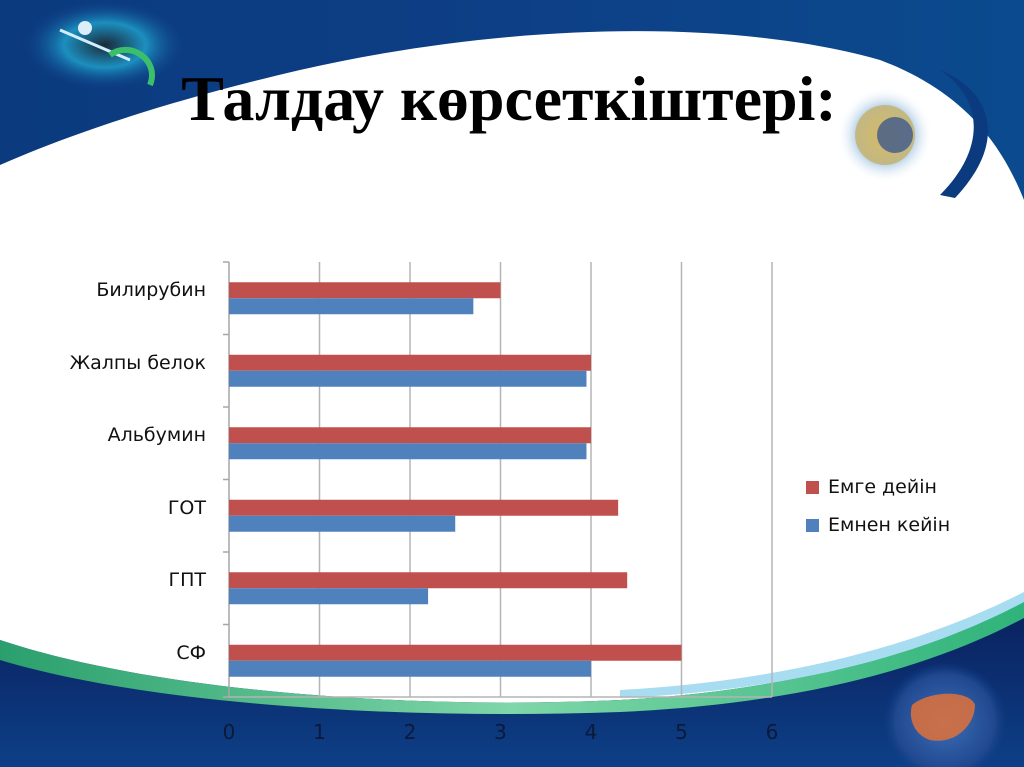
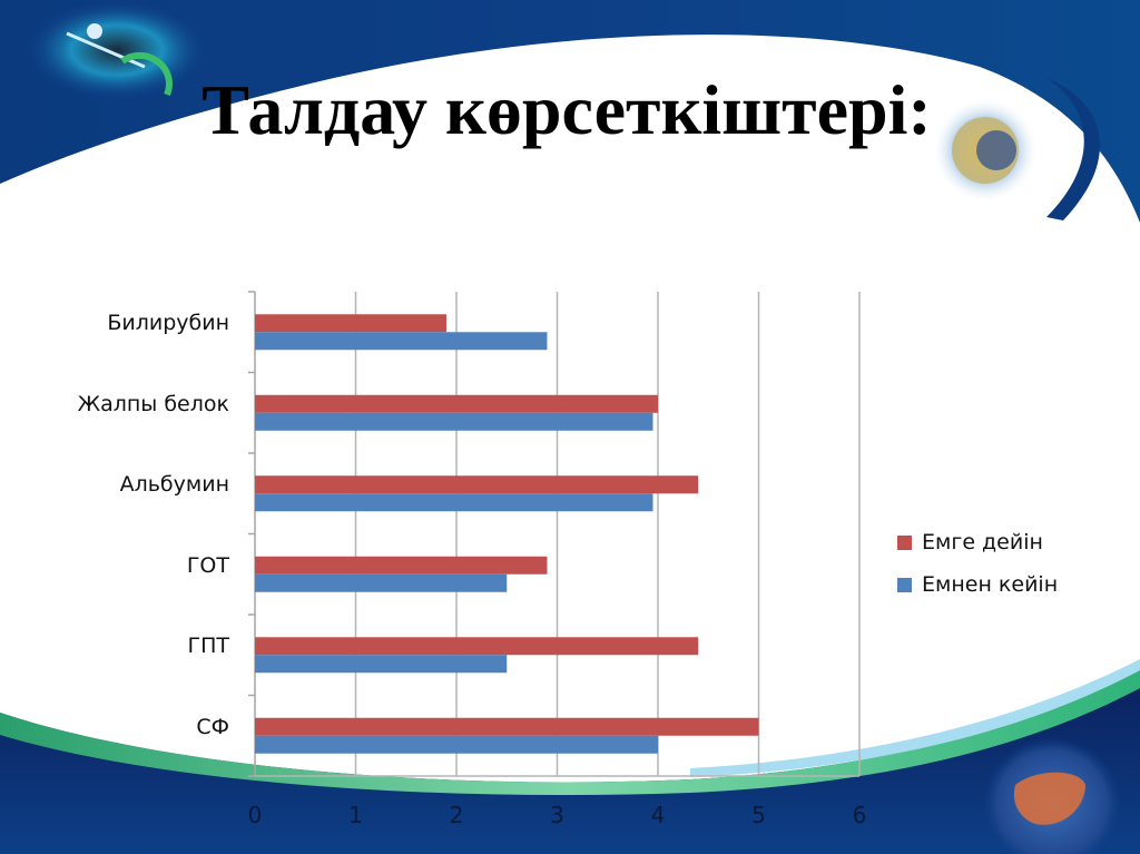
Емге дейін/Билирубин: 3.0 -> 1.9
Емнен кейін/Билирубин: 2.7 -> 2.9
Емге дейін/Альбумин: 4.0 -> 4.4
Емге дейін/ГОТ: 4.3 -> 2.9
Емнен кейін/ГПТ: 2.2 -> 2.5
